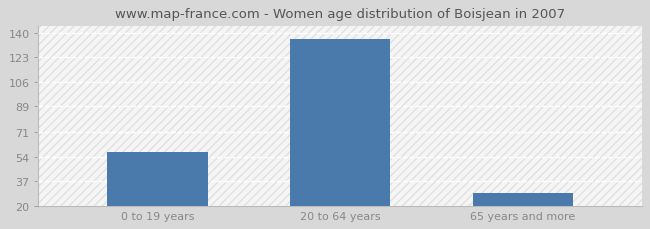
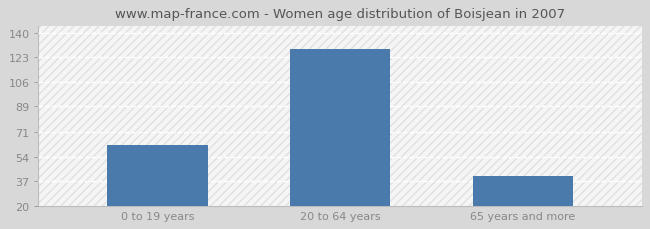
0 to 19 years: 57 -> 62
20 to 64 years: 136 -> 129
65 years and more: 29 -> 41
